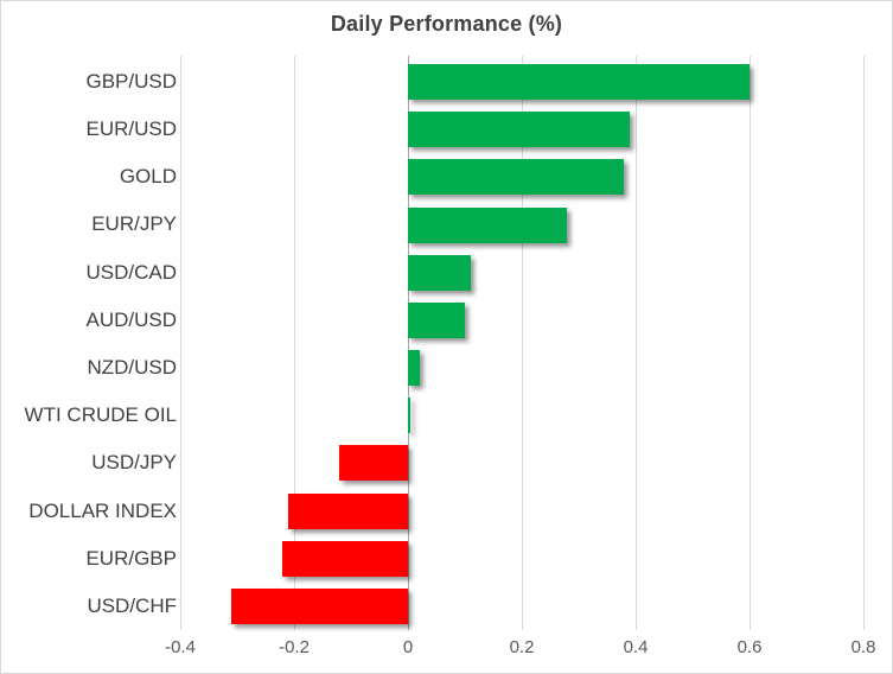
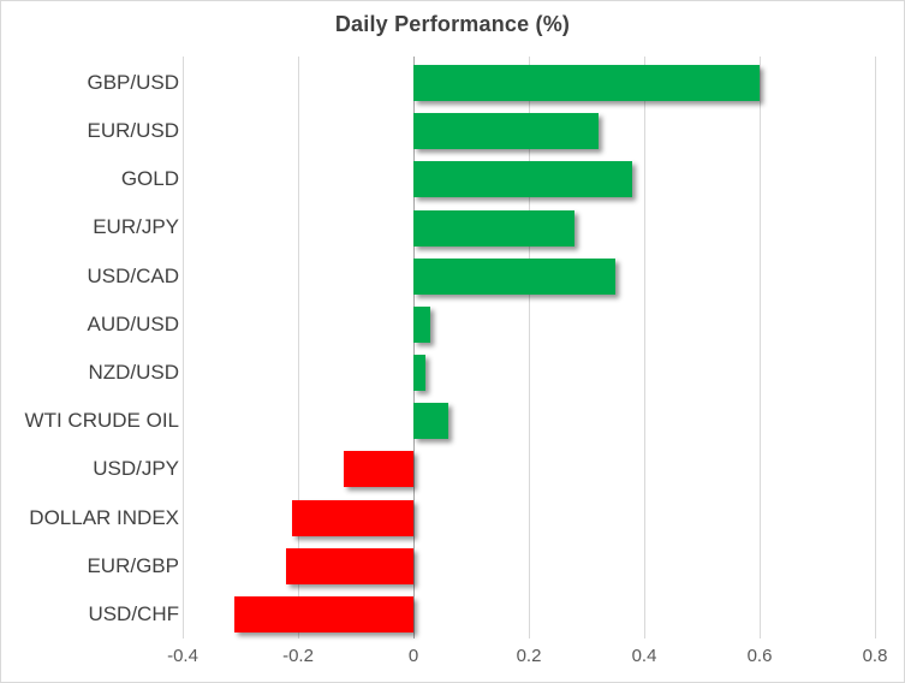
EUR/USD: 0.39 -> 0.32
USD/CAD: 0.11 -> 0.35
AUD/USD: 0.10 -> 0.03
WTI CRUDE OIL: 0.01 -> 0.06
